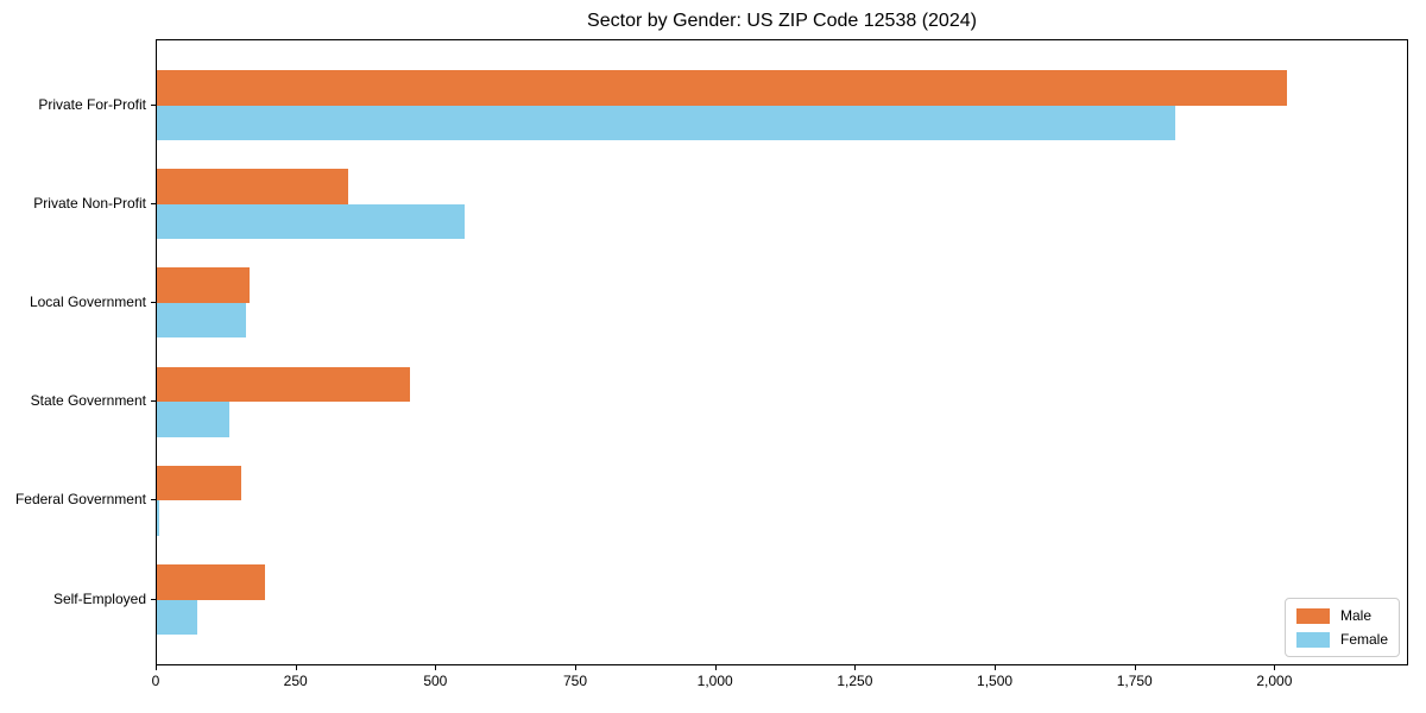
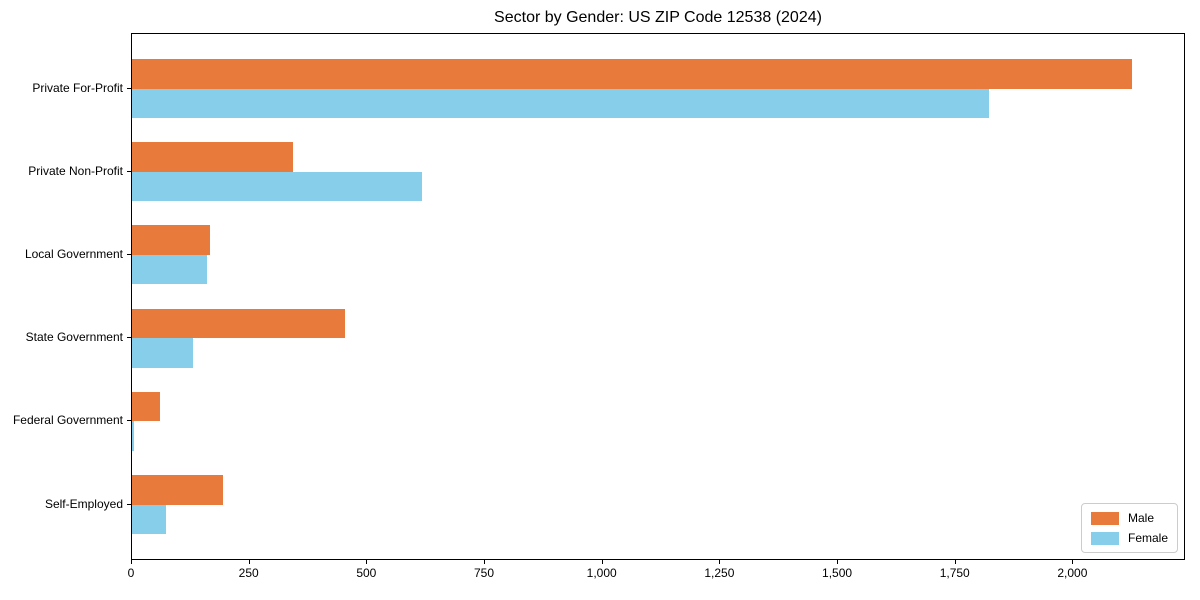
Male/Private For-Profit: 2020 -> 2120
Female/Private Non-Profit: 550 -> 620
Male/Federal Government: 150 -> 60
